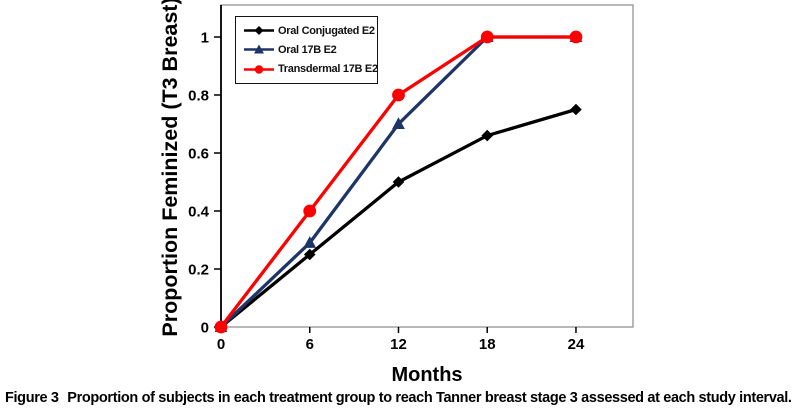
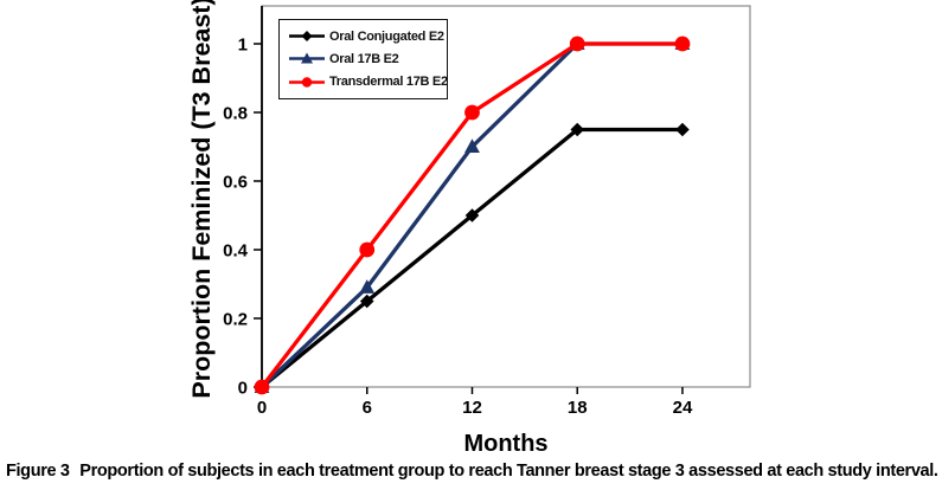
Oral Conjugated E2/18: 0.66 -> 0.75
